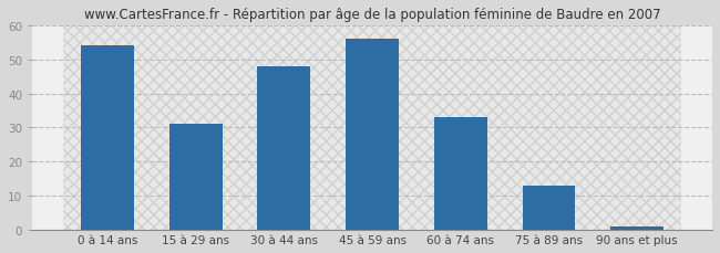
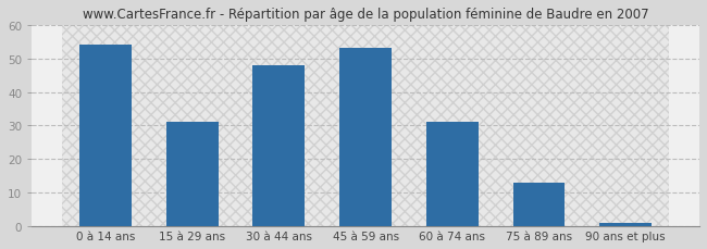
45 à 59 ans: 56 -> 53
60 à 74 ans: 33 -> 31
